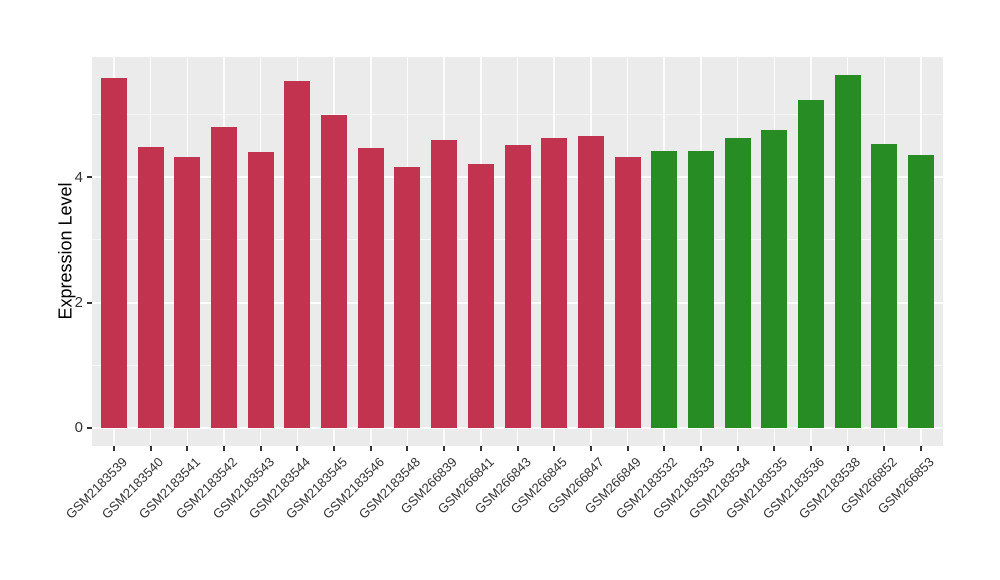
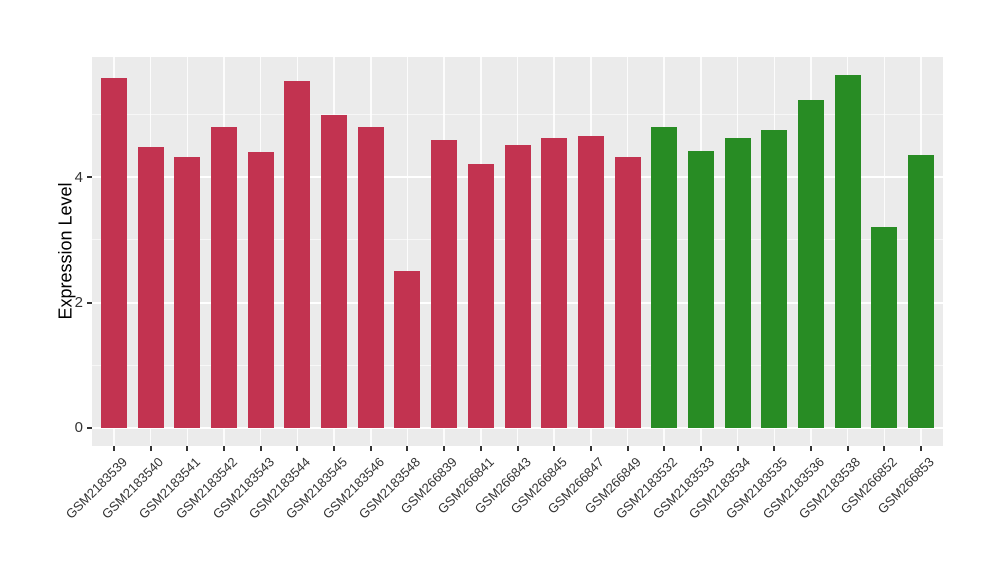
GSM2183546: 4.5 -> 4.8
GSM2183548: 4.2 -> 2.5
GSM2183532: 4.4 -> 4.8
GSM266852: 4.5 -> 3.2
